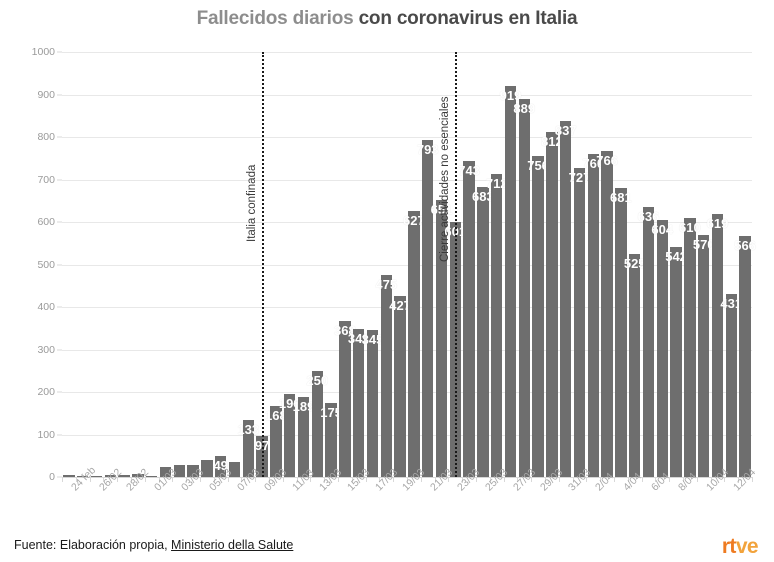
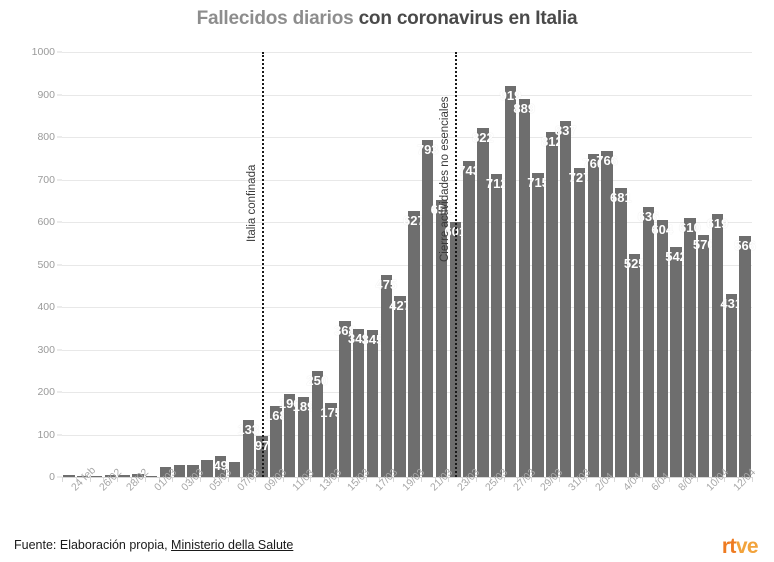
25/03: 683 -> 822
29/03: 756 -> 715
